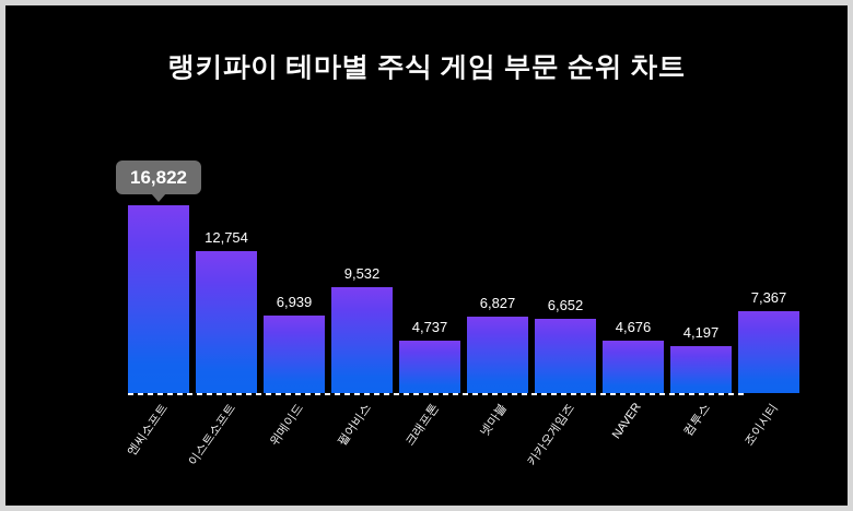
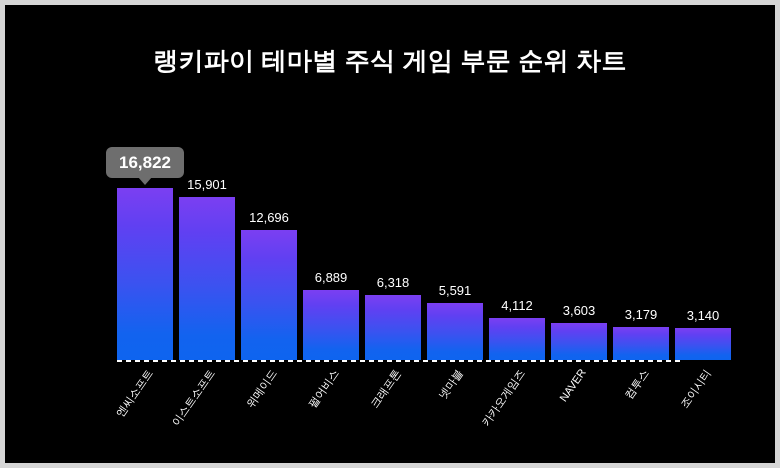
이스트소프트: 12,754 -> 15,901
위메이드: 6,939 -> 12,696
펄어비스: 9,532 -> 6,889
크래프톤: 4,737 -> 6,318
넷마블: 6,827 -> 5,591
카카오게임즈: 6,652 -> 4,112
NAVER: 4,676 -> 3,603
컴투스: 4,197 -> 3,179
조이시티: 7,367 -> 3,140
